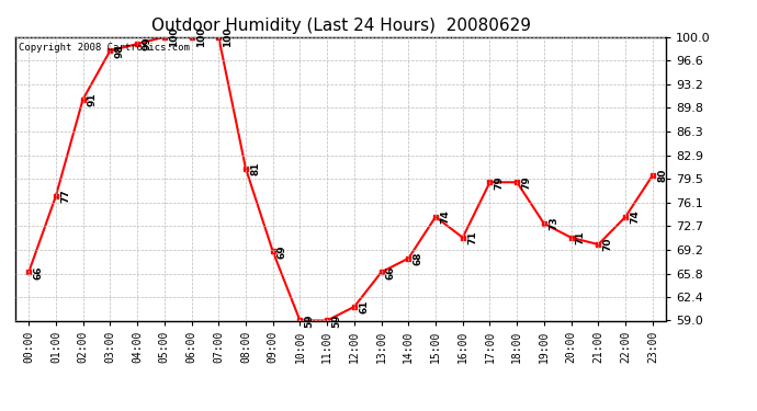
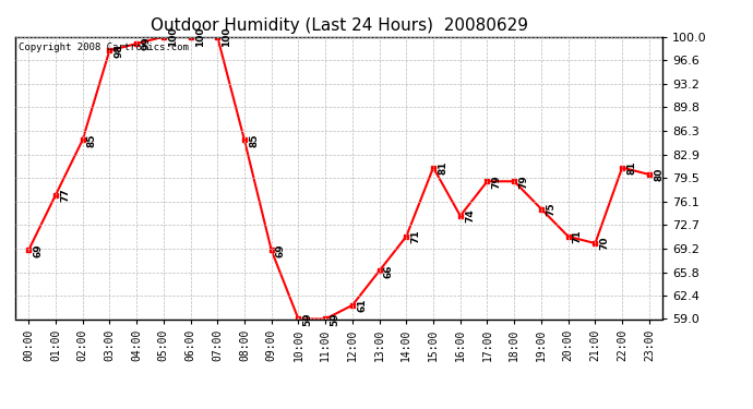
00:00: 66 -> 69
02:00: 91 -> 85
08:00: 81 -> 85
14:00: 68 -> 71
15:00: 74 -> 81
16:00: 71 -> 74
19:00: 73 -> 75
22:00: 74 -> 81
